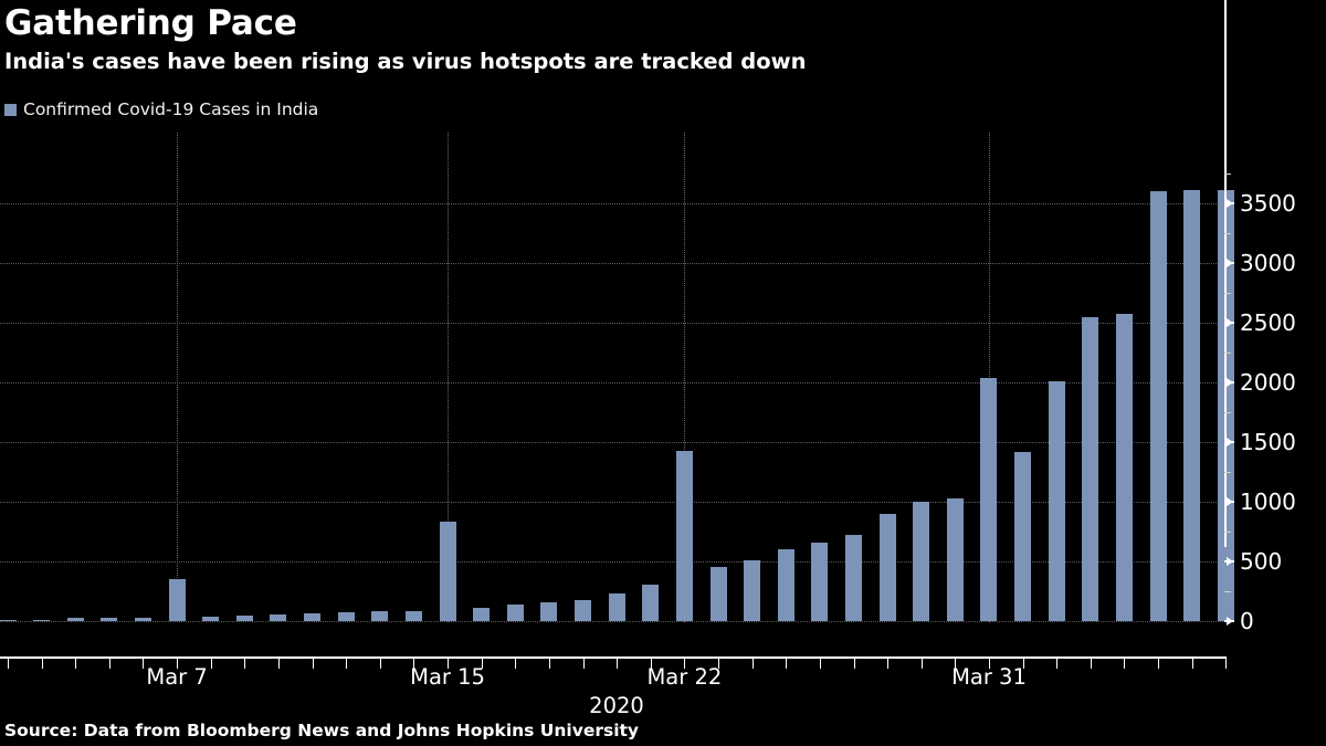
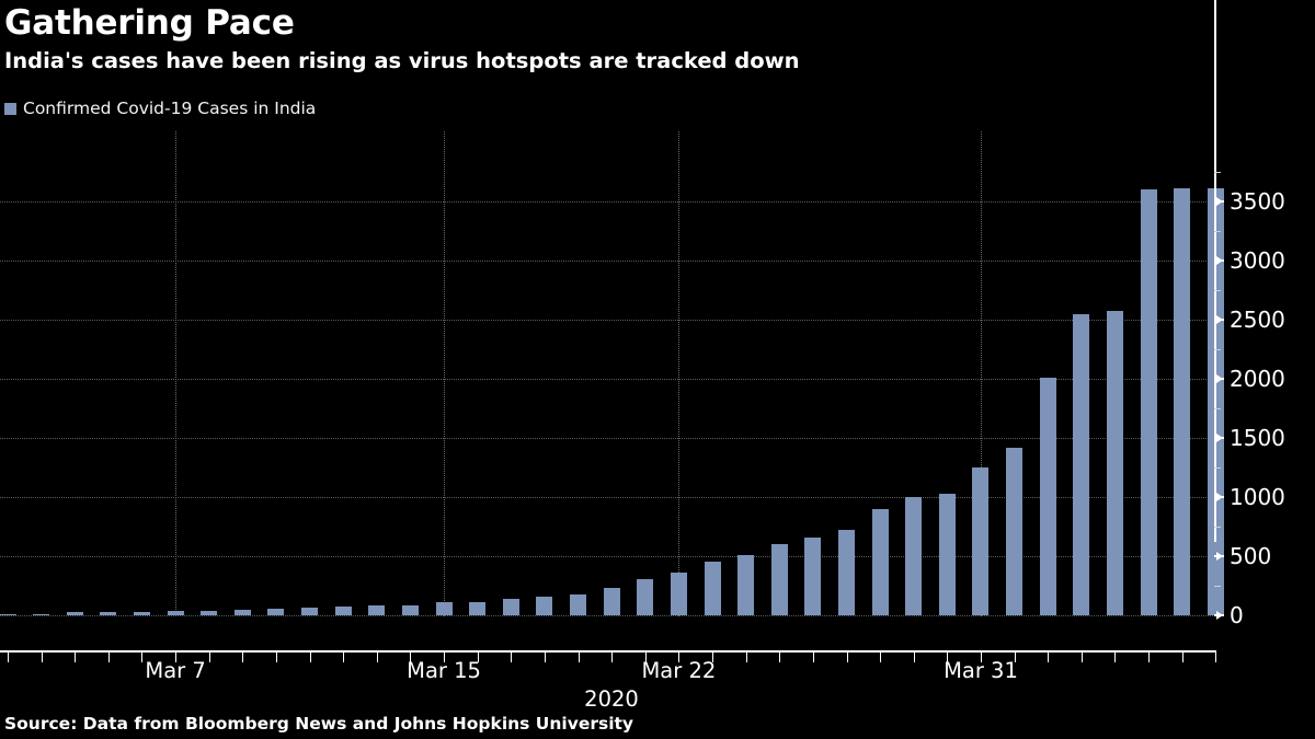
Mar 7: 350 -> 30
Mar 15: 830 -> 110
Mar 22: 1430 -> 360
Mar 31: 2040 -> 1250
